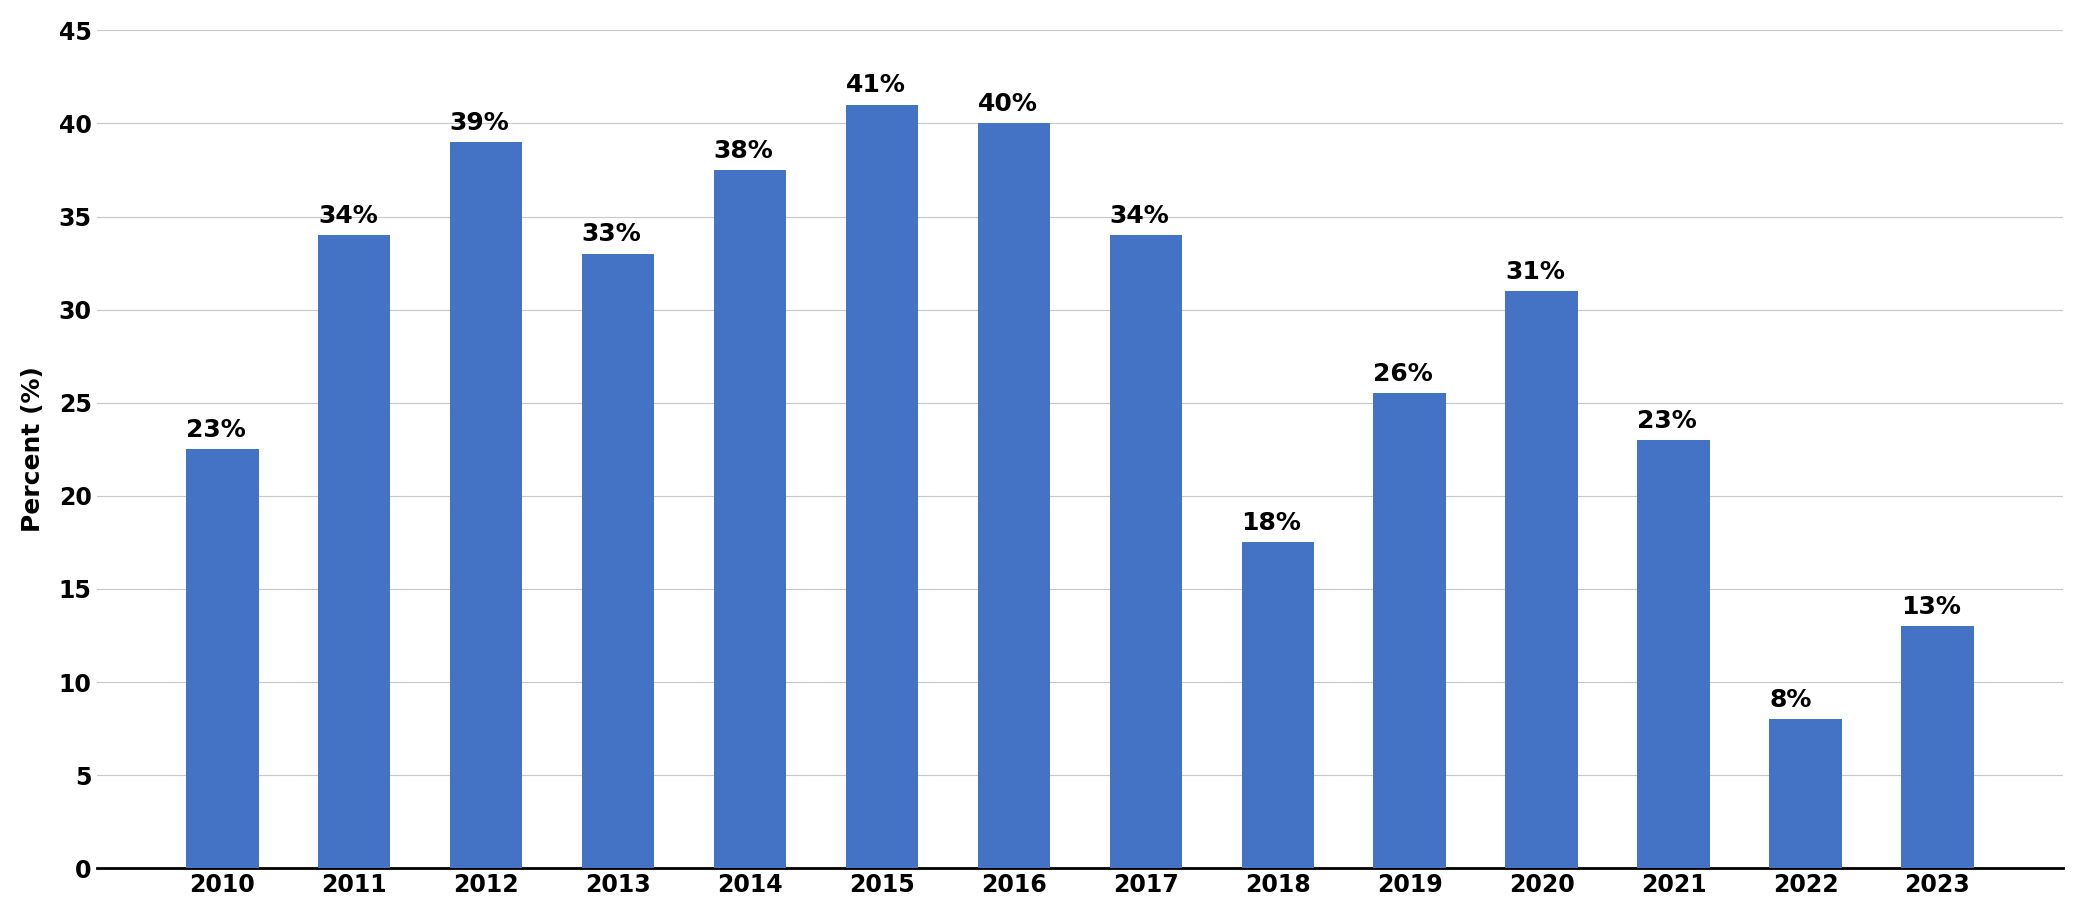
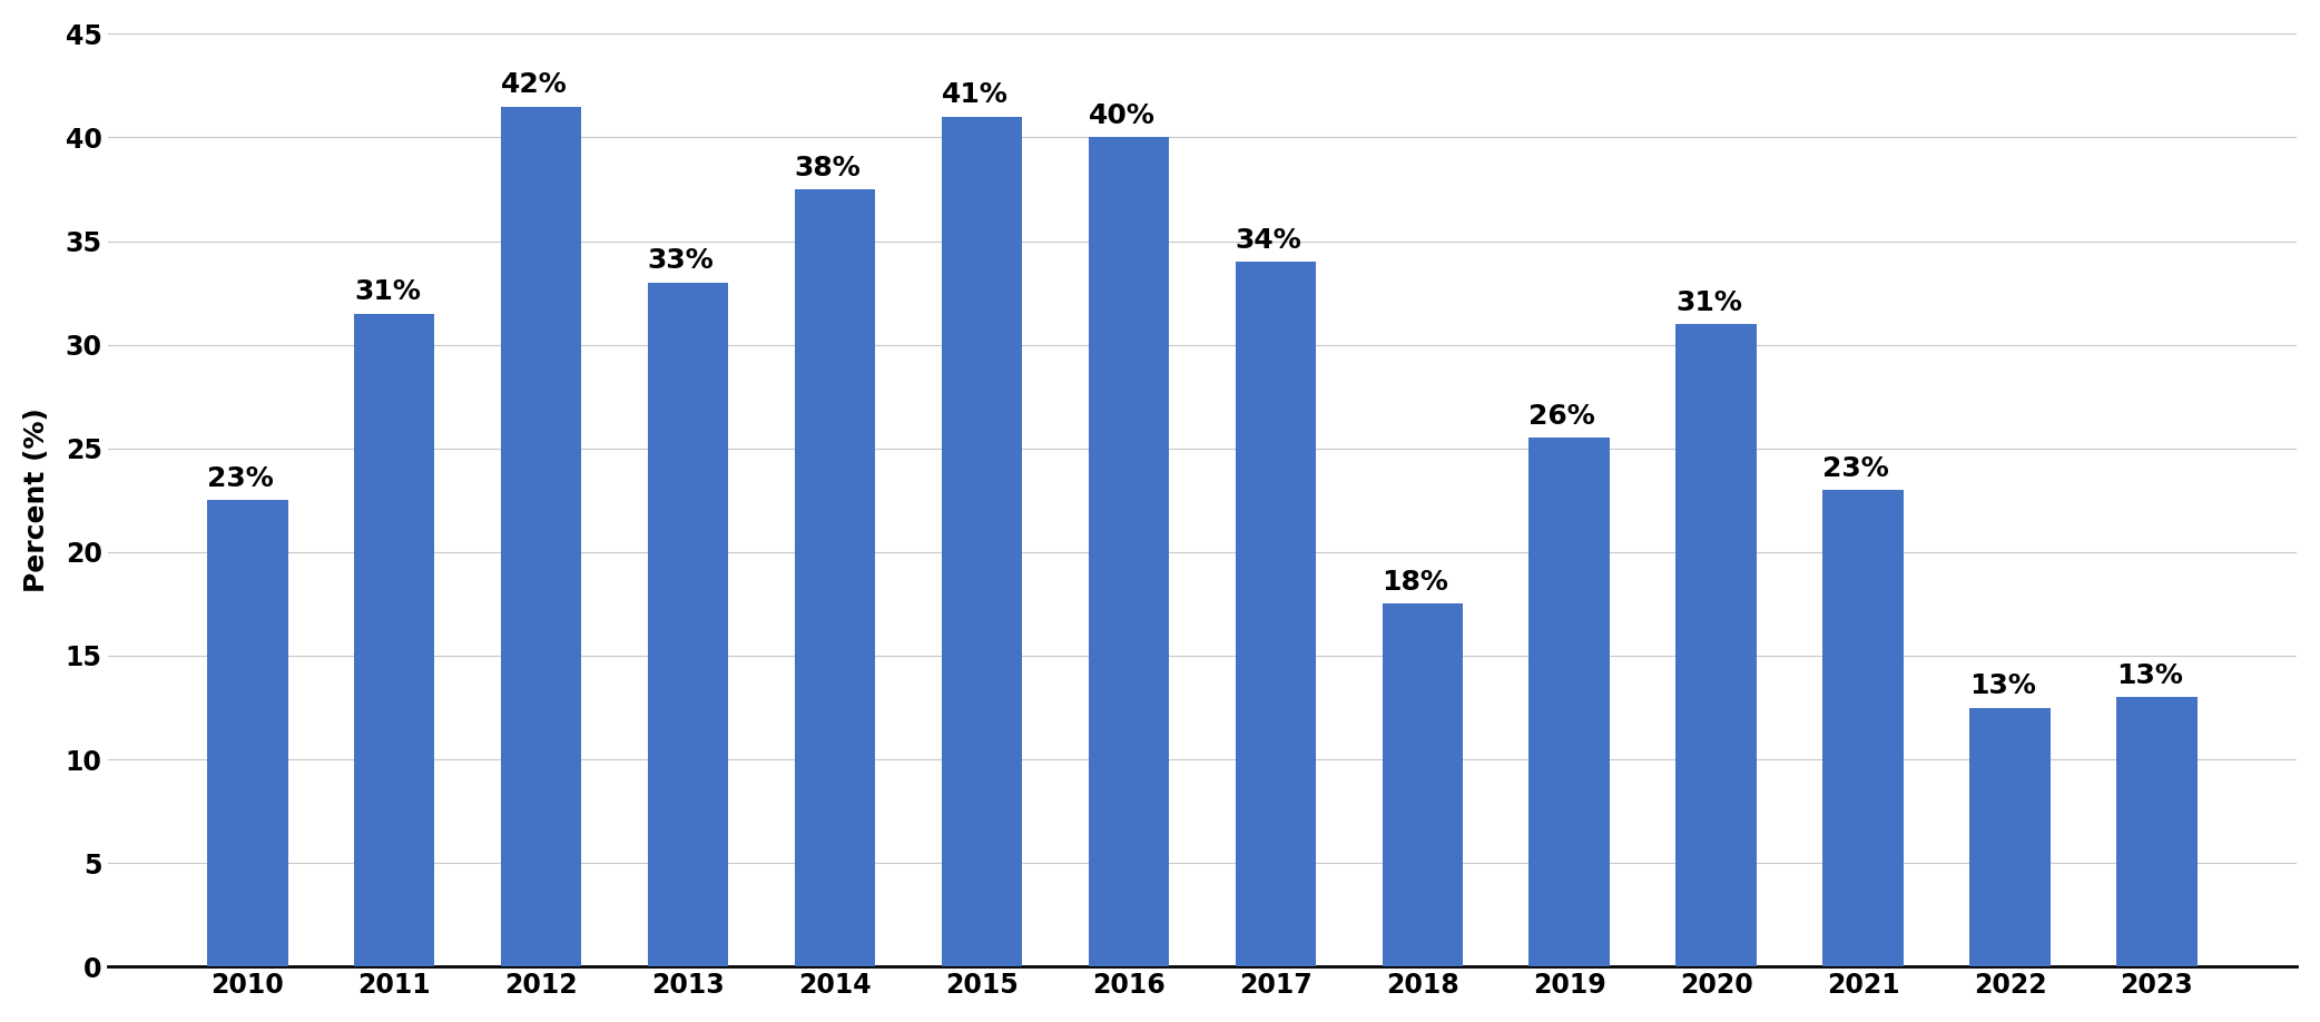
2011: 34% -> 31%
2012: 39% -> 42%
2022: 8% -> 13%
